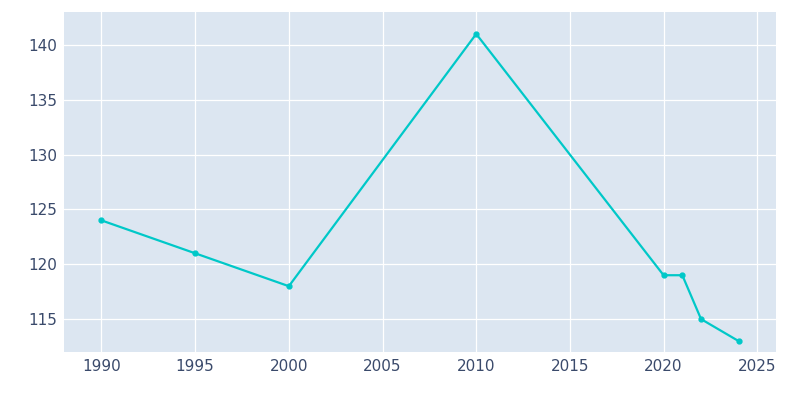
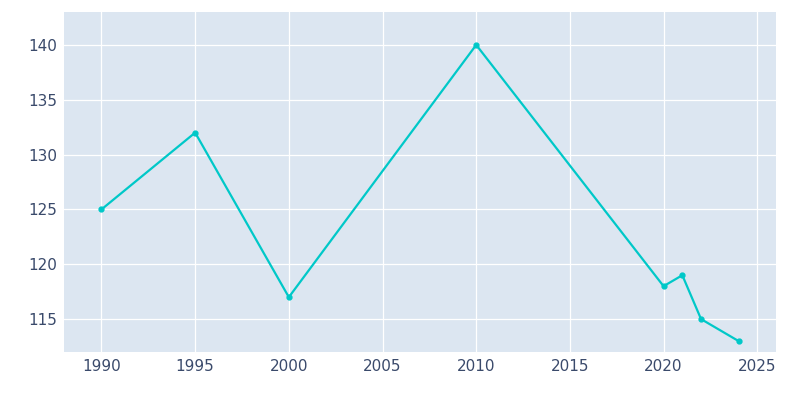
1990: 124 -> 125
1995: 121 -> 132
2000: 118 -> 117
2010: 141 -> 140
2020: 119 -> 118
